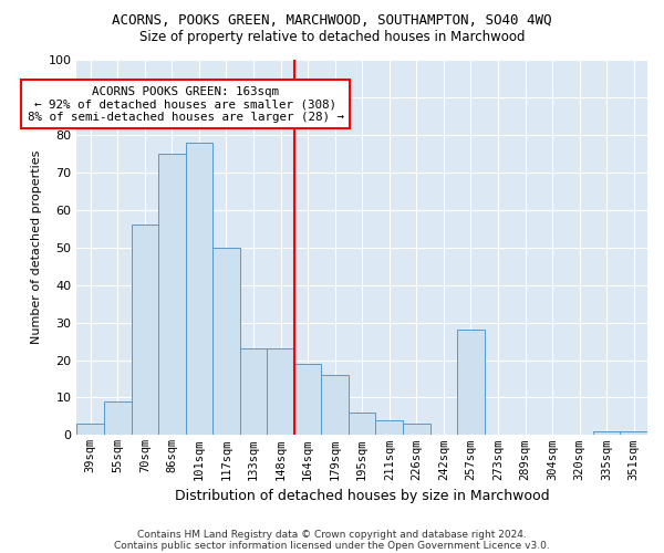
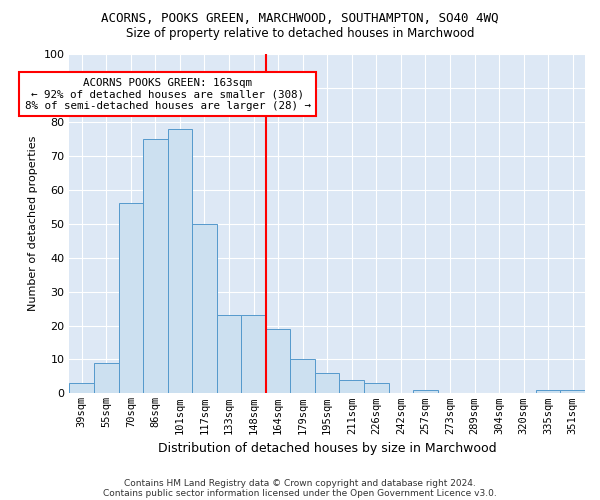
179sqm: 16 -> 10
257sqm: 28 -> 1
